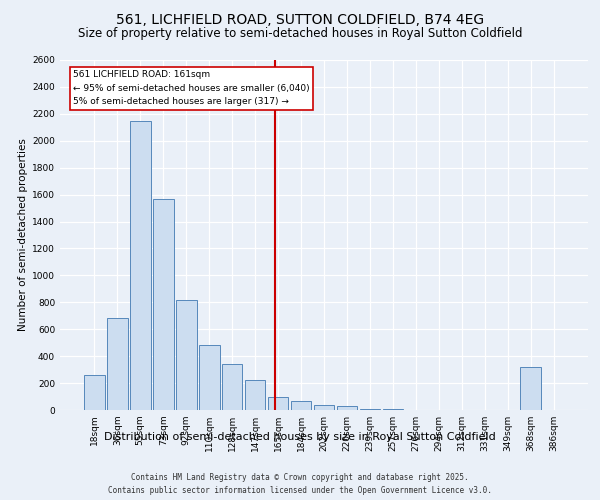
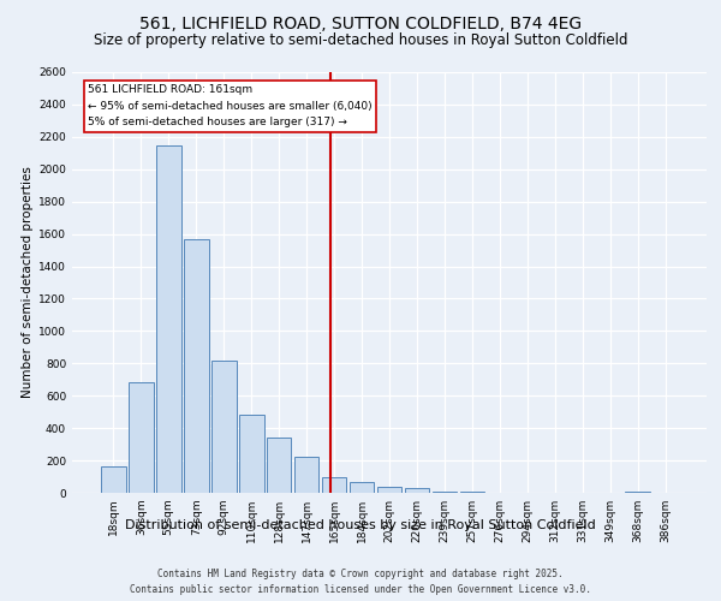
18sqm: 260 -> 160
368sqm: 320 -> 10
